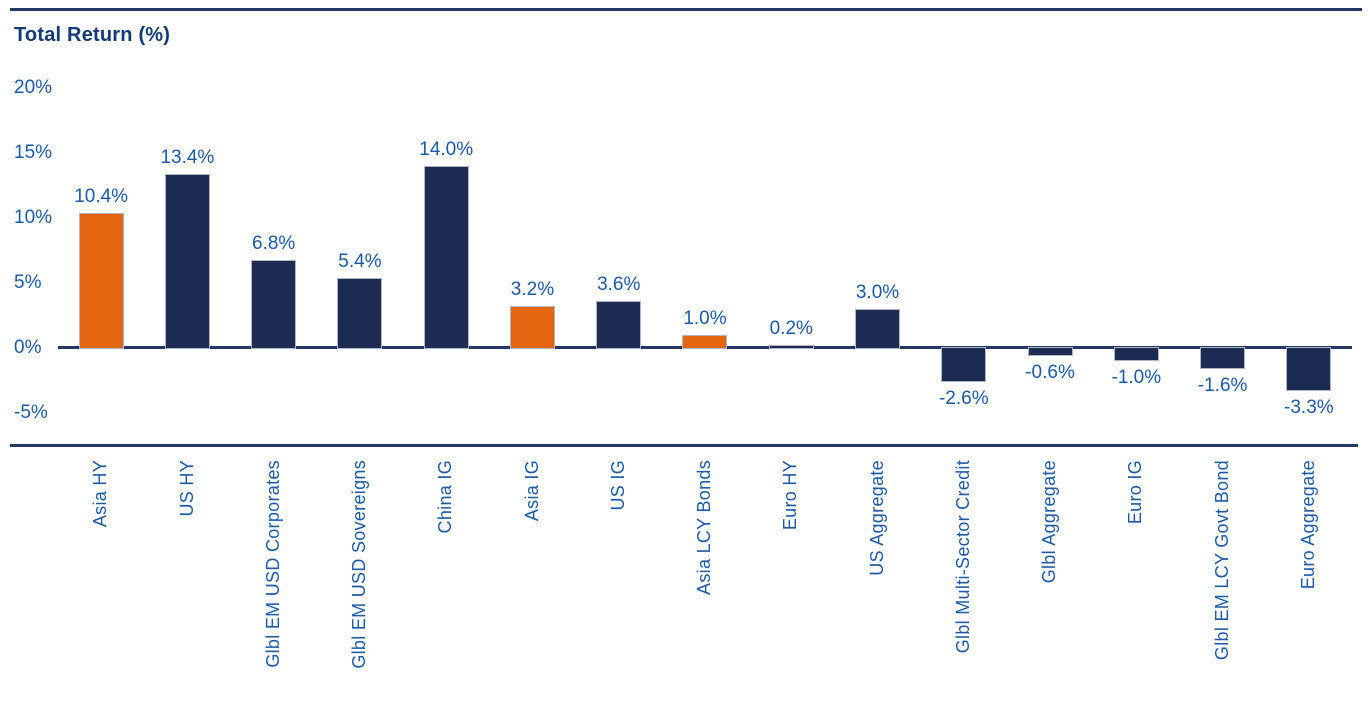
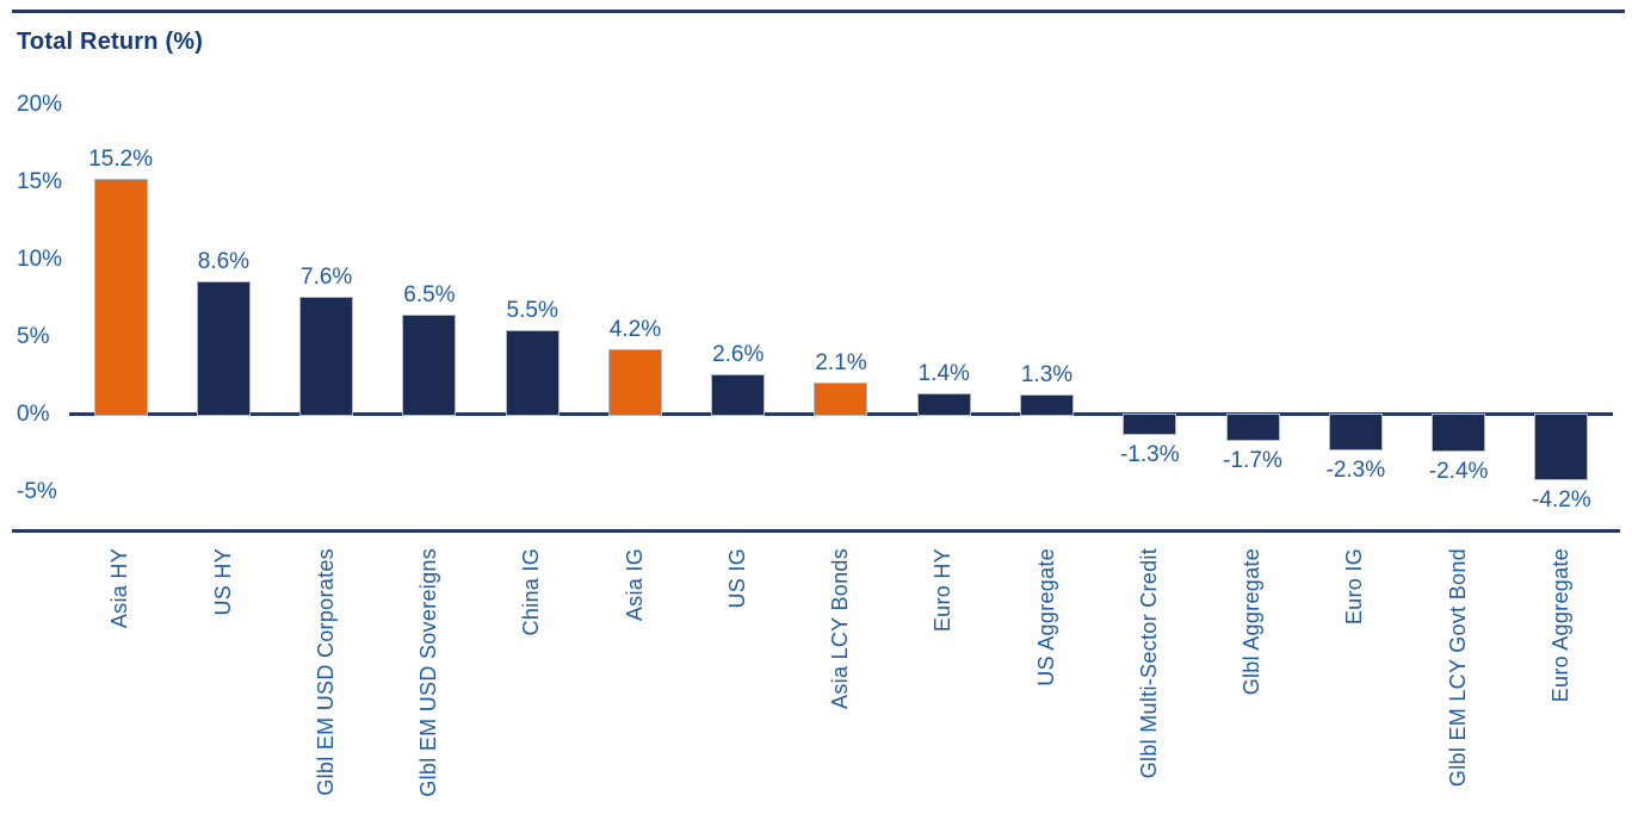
Asia HY: 10.4% -> 15.2%
US HY: 13.4% -> 8.6%
Glbl EM USD Corporates: 6.8% -> 7.6%
Glbl EM USD Sovereigns: 5.4% -> 6.5%
China IG: 14.0% -> 5.5%
Asia IG: 3.2% -> 4.2%
US IG: 3.6% -> 2.6%
Asia LCY Bonds: 1.0% -> 2.1%
Euro HY: 0.2% -> 1.4%
US Aggregate: 3.0% -> 1.3%
Glbl Multi-Sector Credit: -2.6% -> -1.3%
Glbl Aggregate: -0.6% -> -1.7%
Euro IG: -1.0% -> -2.3%
Glbl EM LCY Govt Bond: -1.6% -> -2.4%
Euro Aggregate: -3.3% -> -4.2%
